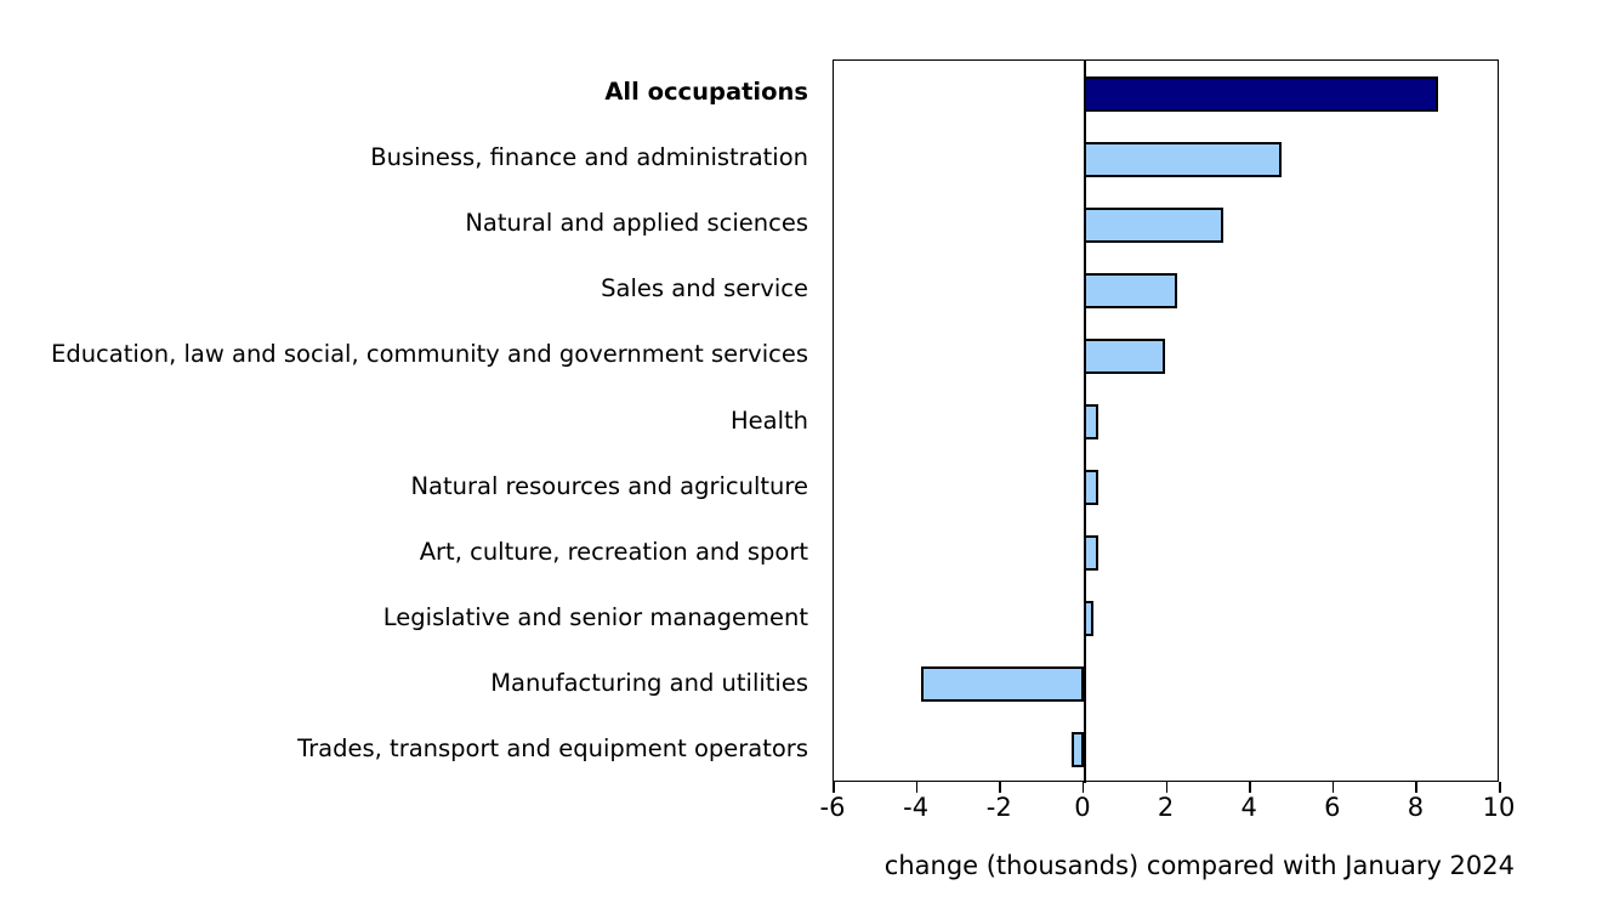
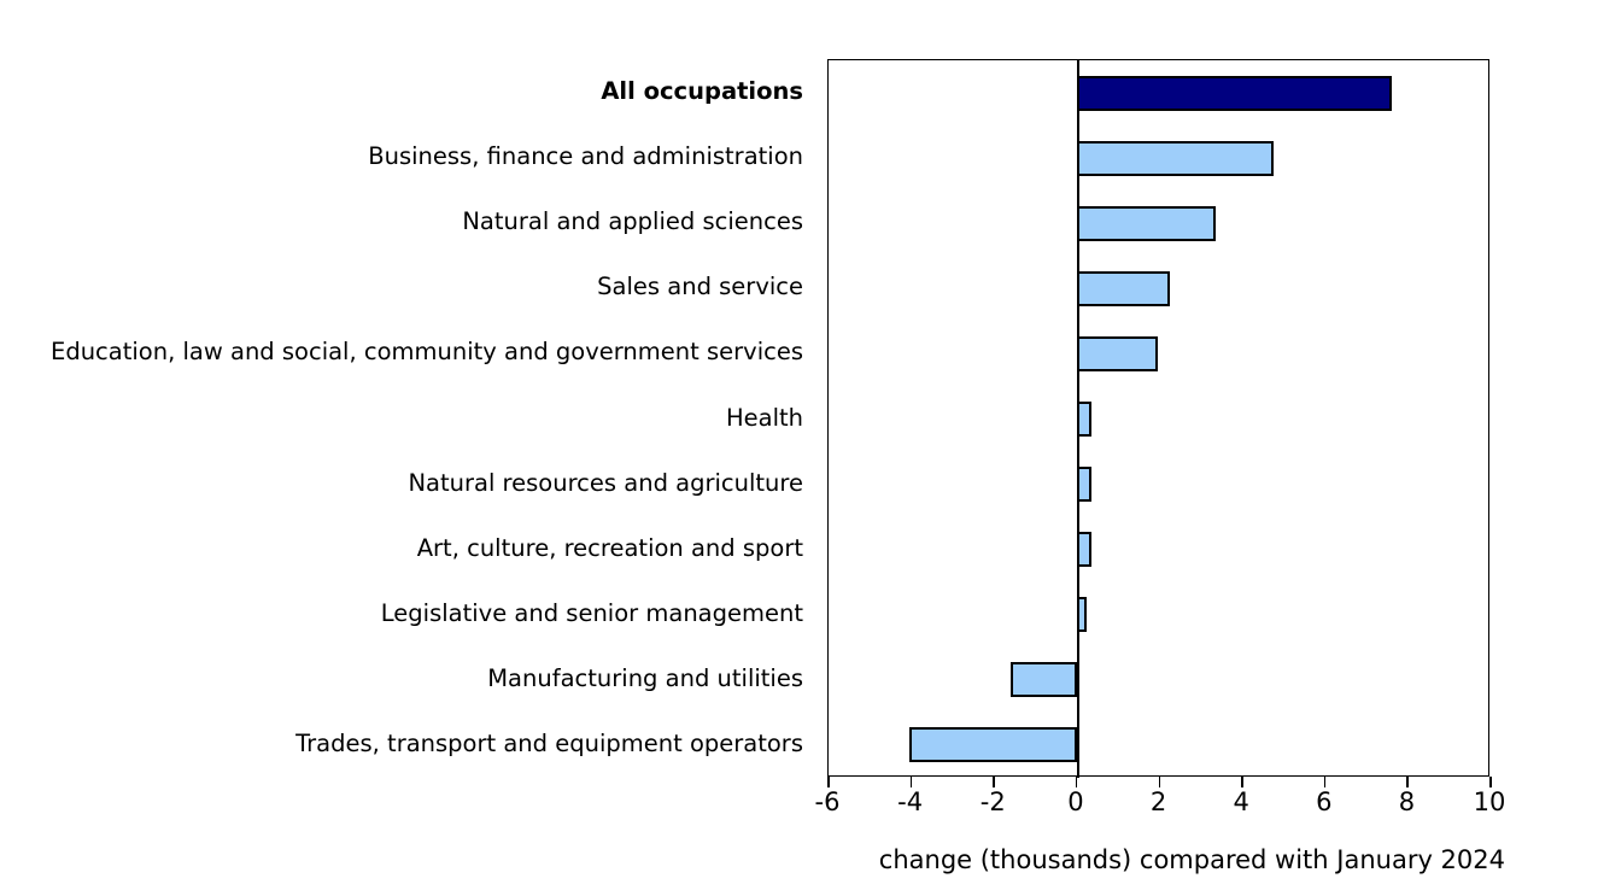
All occupations: 8.5 -> 7.6
Manufacturing and utilities: -3.9 -> -1.6
Trades, transport and equipment operators: -0.3 -> -4.0
